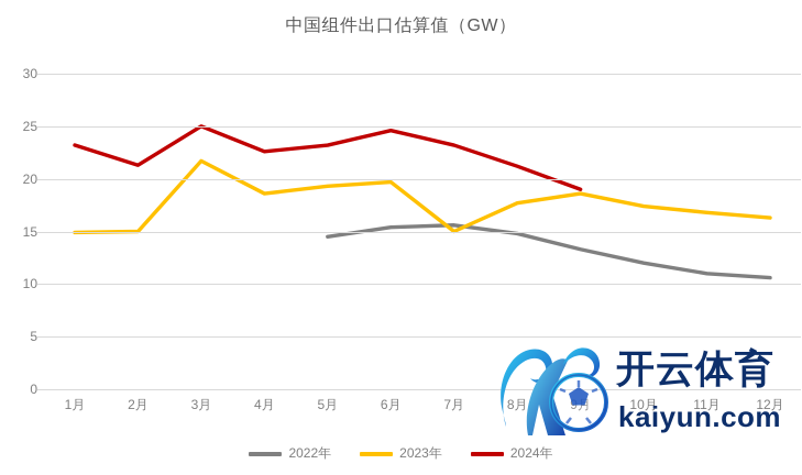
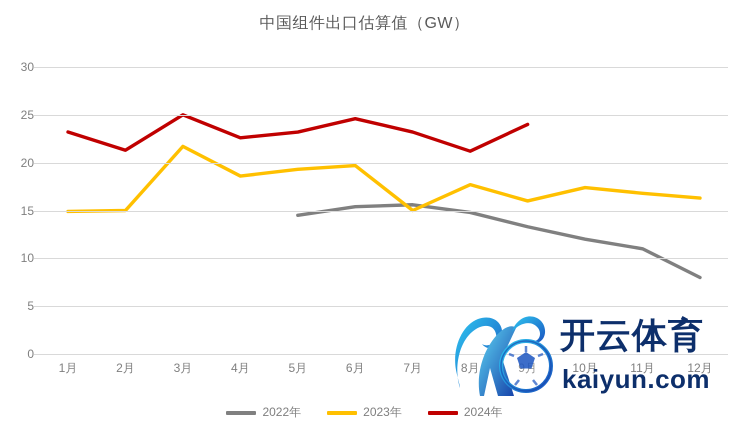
2023年/9月: 19 -> 16
2024年/9月: 19 -> 24
2022年/12月: 11 -> 8
